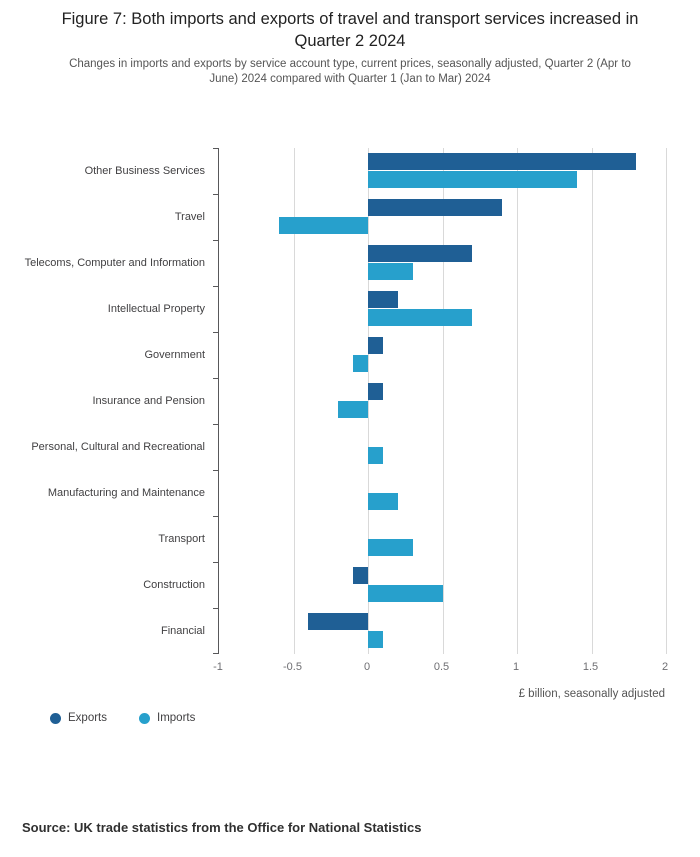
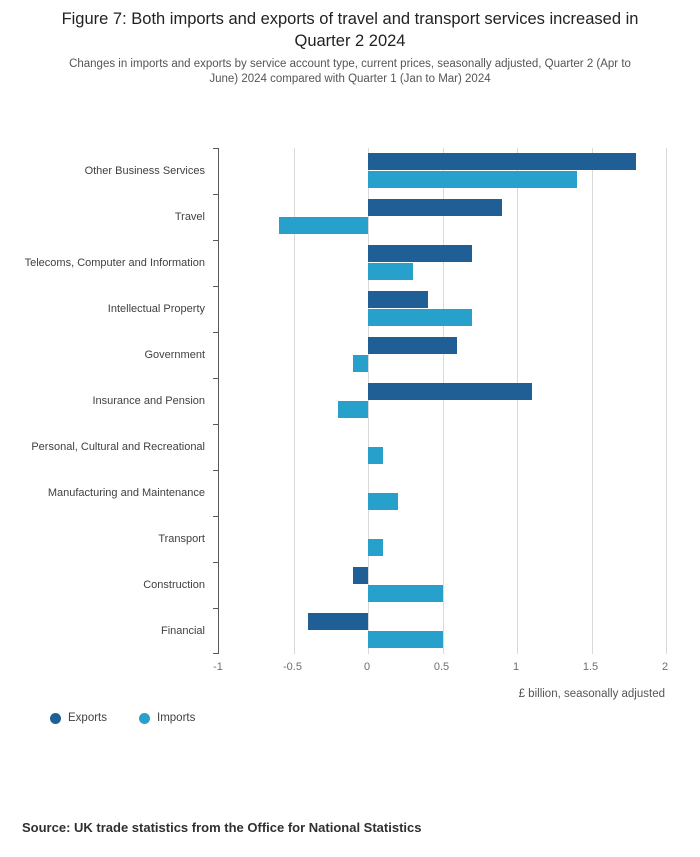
Exports/Intellectual Property: 0.2 -> 0.4
Exports/Government: 0.1 -> 0.6
Exports/Insurance and Pension: 0.1 -> 1.1
Imports/Transport: 0.3 -> 0.1
Imports/Financial: 0.1 -> 0.5
